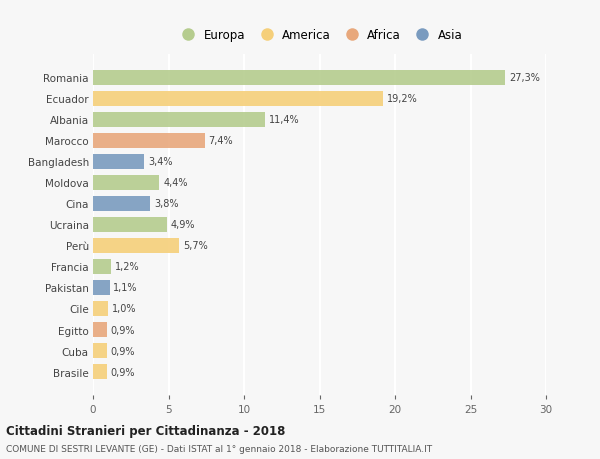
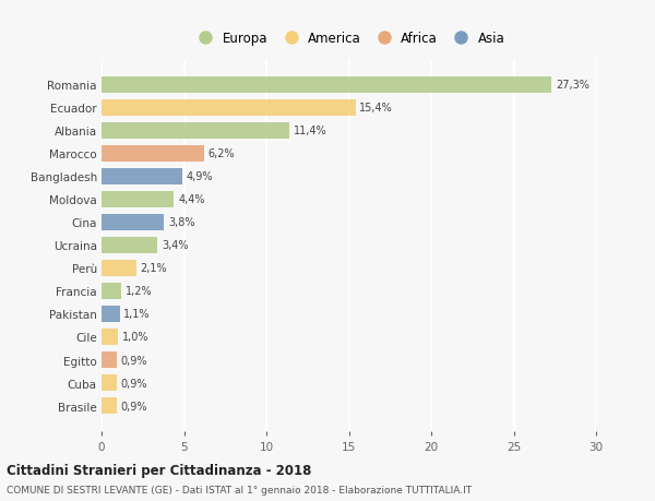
Ecuador: 19,2% -> 15,4%
Marocco: 7,4% -> 6,2%
Bangladesh: 3,4% -> 4,9%
Ucraina: 4,9% -> 3,4%
Perù: 5,7% -> 2,1%
